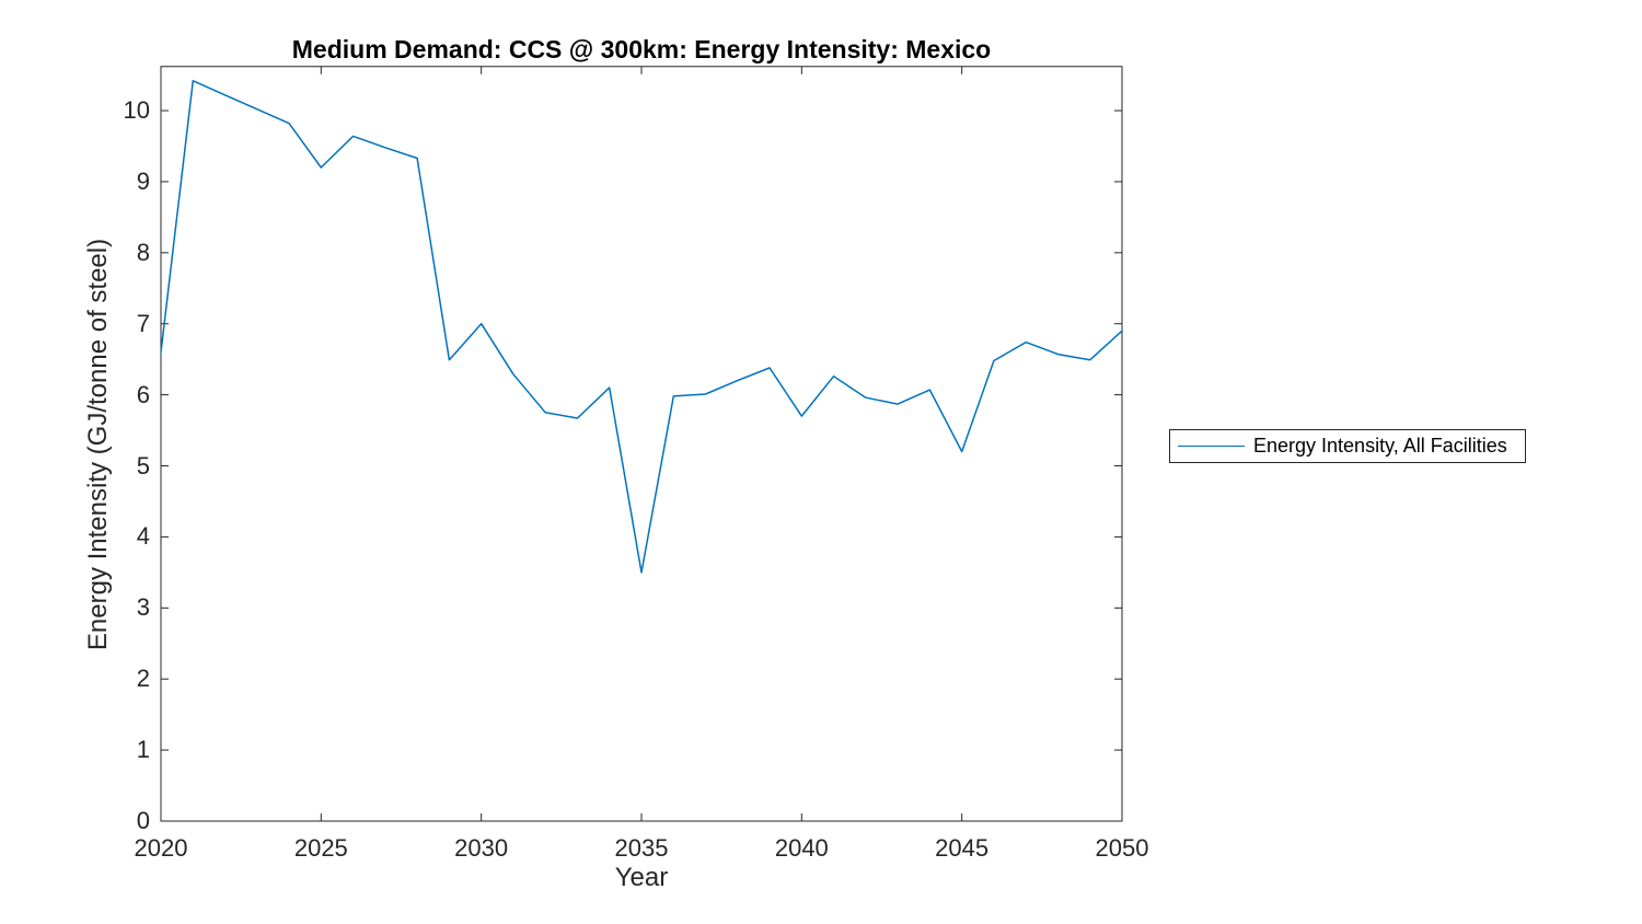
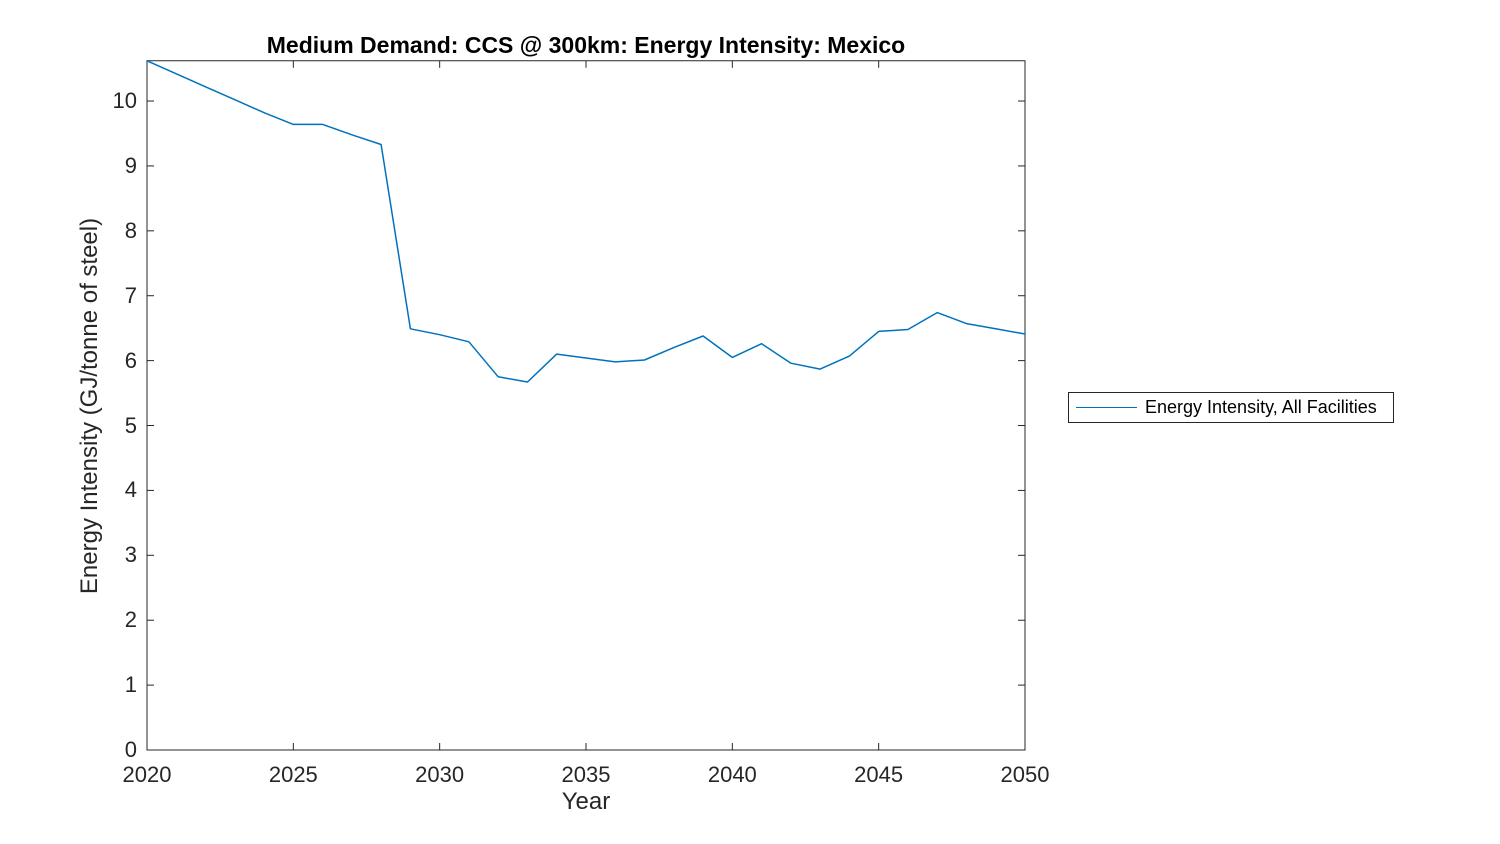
2020: 6.6 -> 10.6
2025: 9.2 -> 9.6
2030: 7.0 -> 6.4
2035: 3.5 -> 6.0
2040: 5.7 -> 6.0
2045: 5.2 -> 6.5
2050: 6.9 -> 6.4
